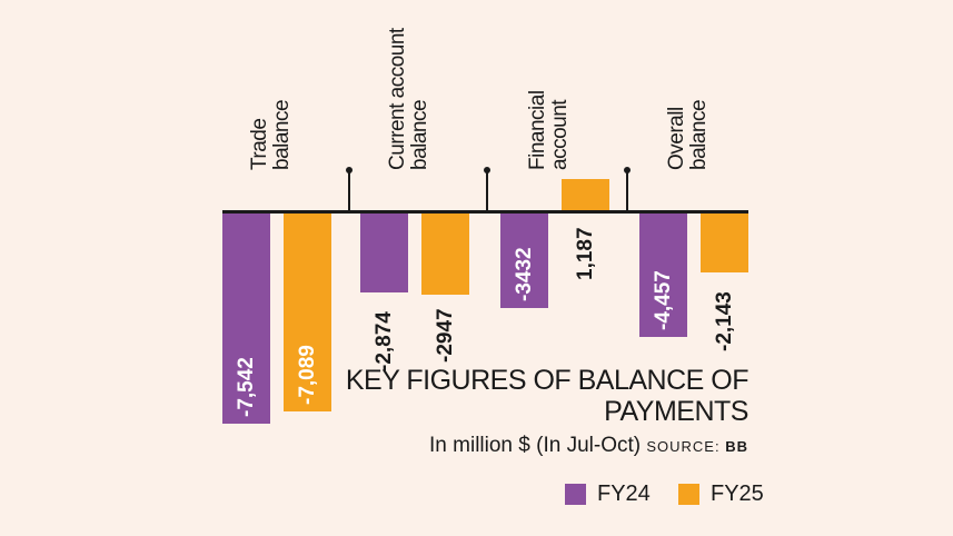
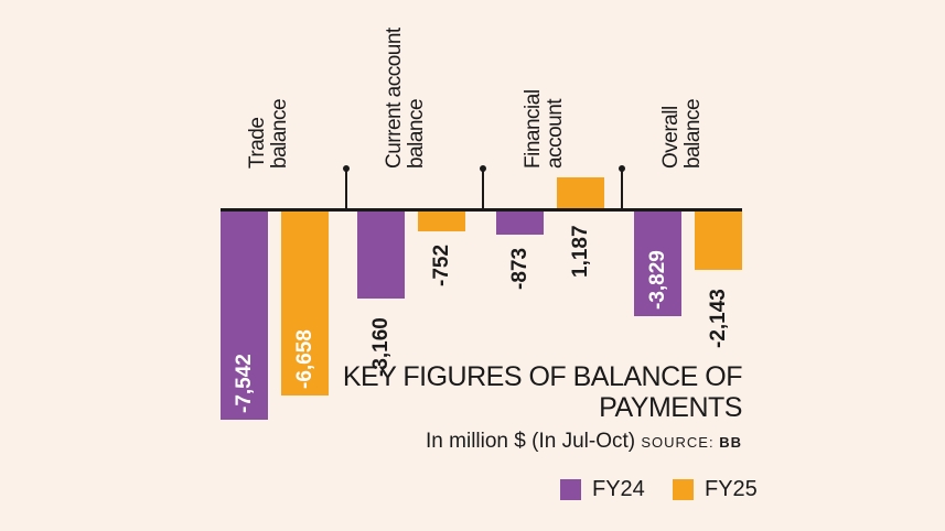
FY25/Trade balance: -7,089 -> -6,658
FY24/Current account balance: -2,874 -> -3,160
FY25/Current account balance: -2947 -> -752
FY24/Financial account: -3432 -> -873
FY24/Overall balance: -4,457 -> -3,829
